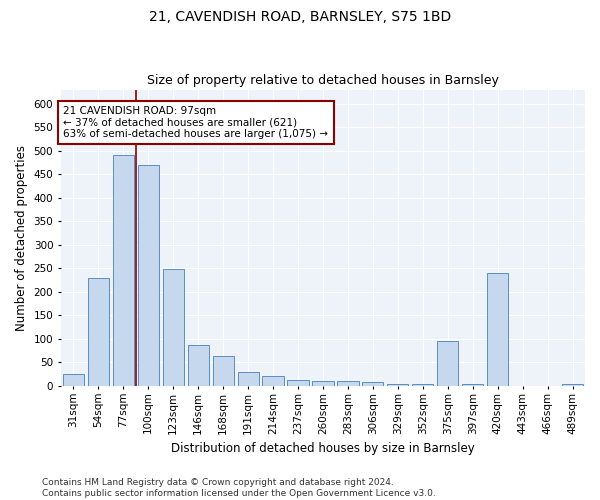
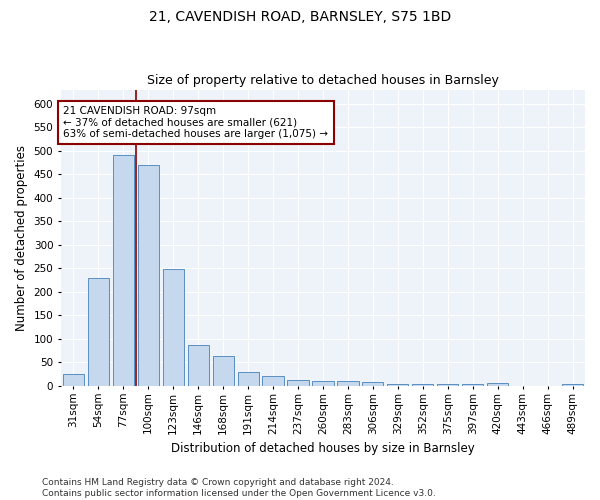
375sqm: 95 -> 4
420sqm: 240 -> 7
